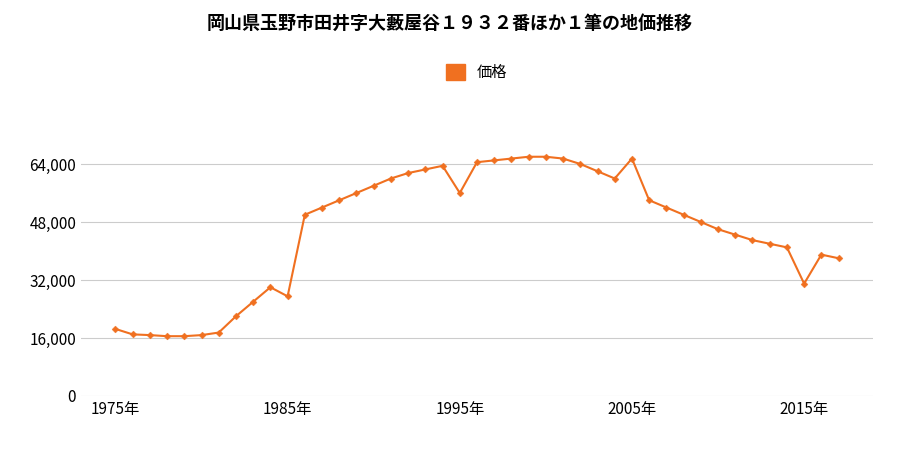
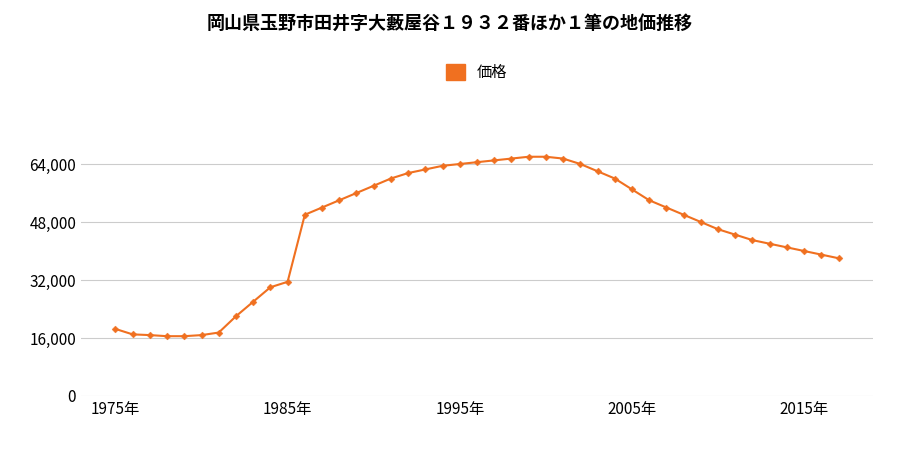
1985年: 27,500 -> 31,500
1995年: 56,000 -> 64,000
2005年: 65,500 -> 57,000
2015年: 31,000 -> 40,000
